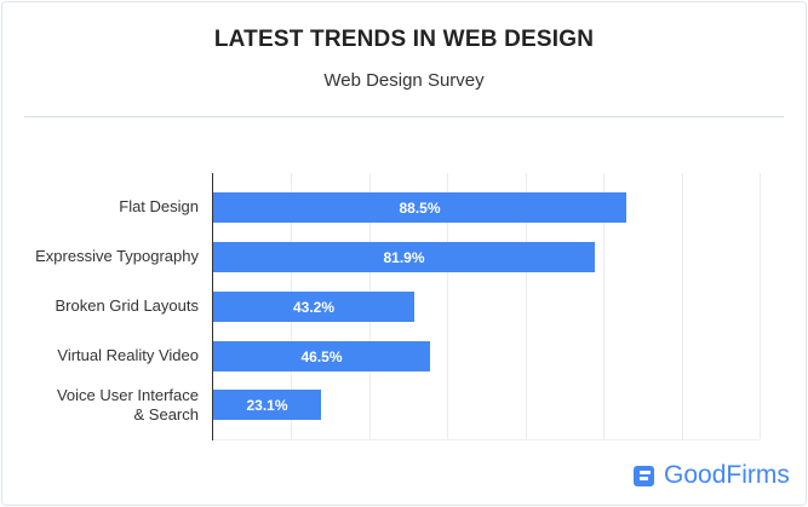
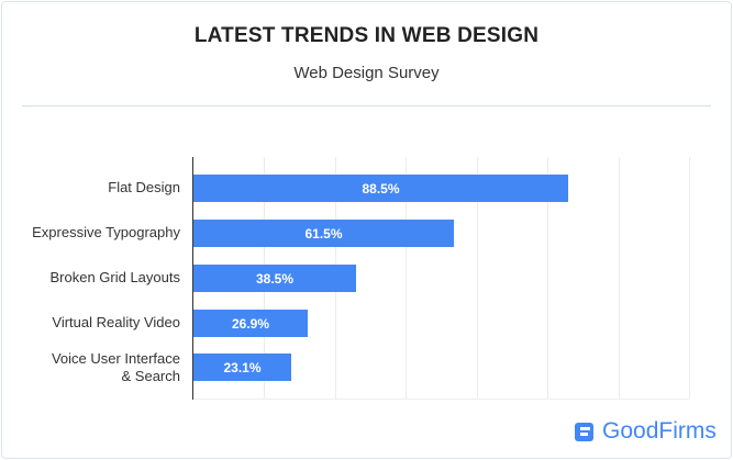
Expressive Typography: 81.9% -> 61.5%
Broken Grid Layouts: 43.2% -> 38.5%
Virtual Reality Video: 46.5% -> 26.9%
